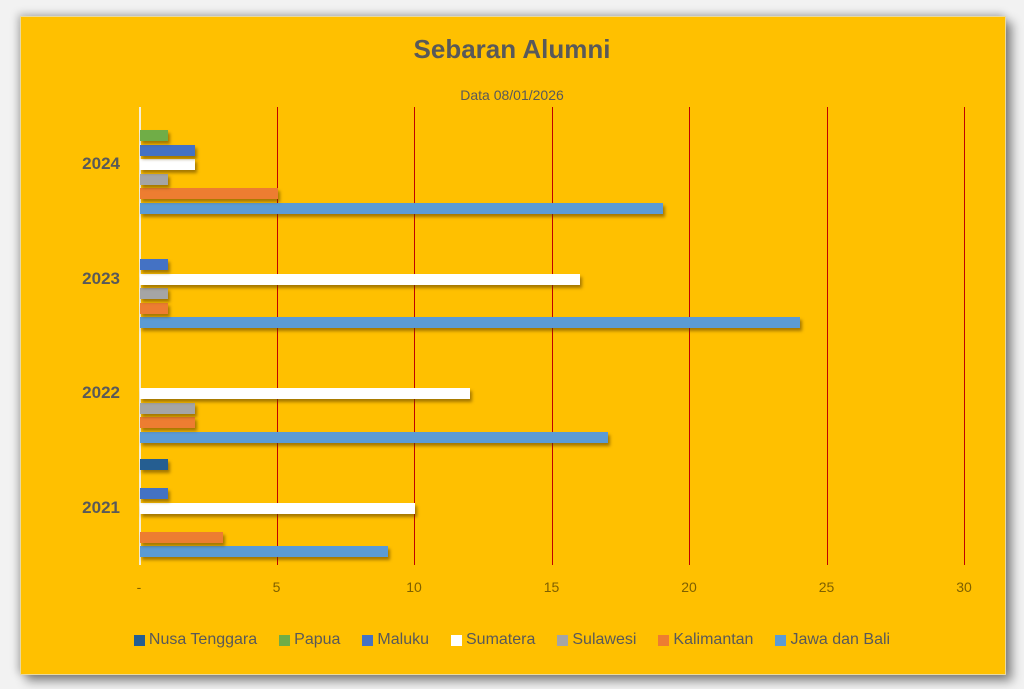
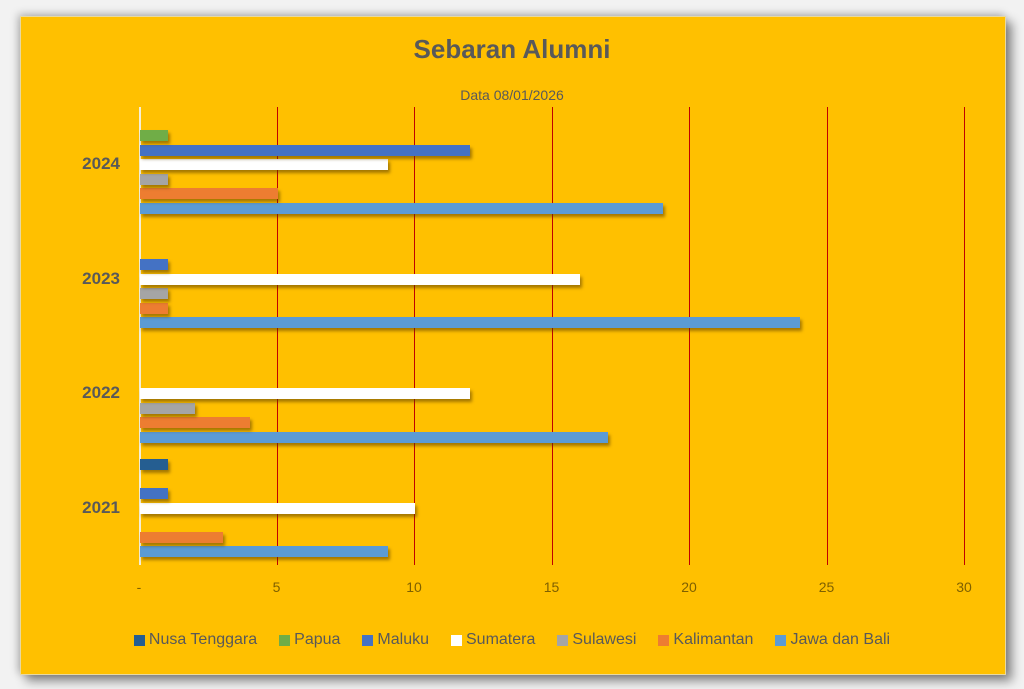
Kalimantan/2022: 2 -> 4
Sumatera/2024: 2 -> 9
Maluku/2024: 2 -> 12
